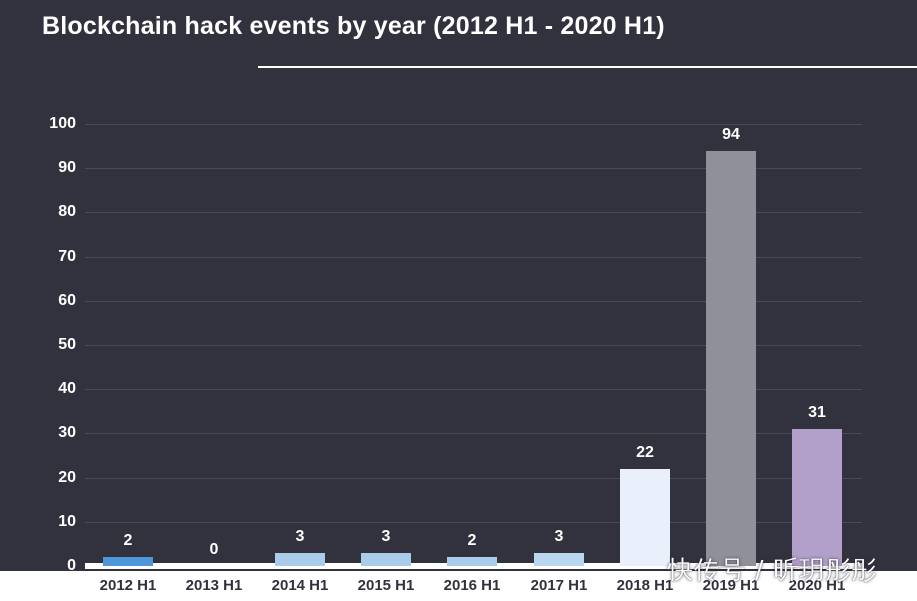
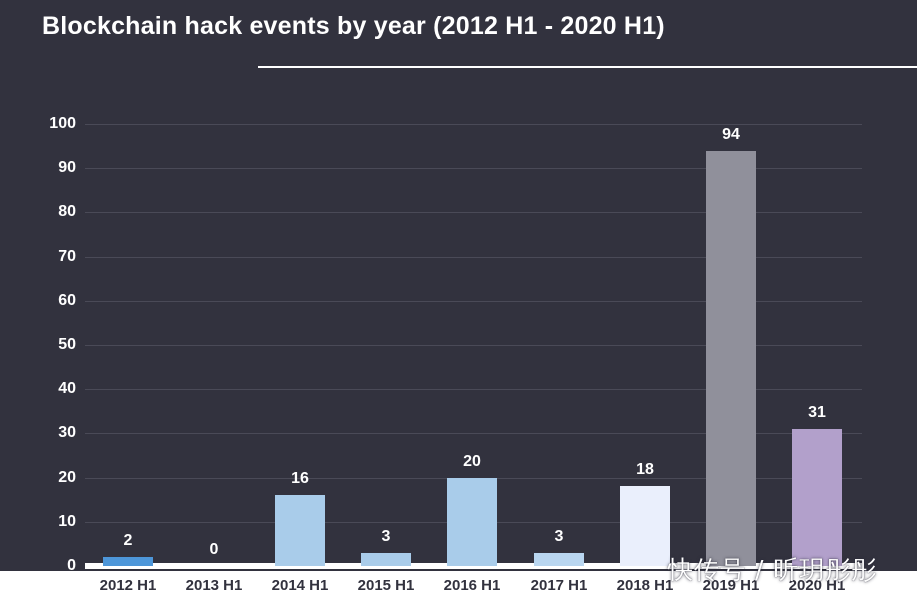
2014 H1: 3 -> 16
2016 H1: 2 -> 20
2018 H1: 22 -> 18
